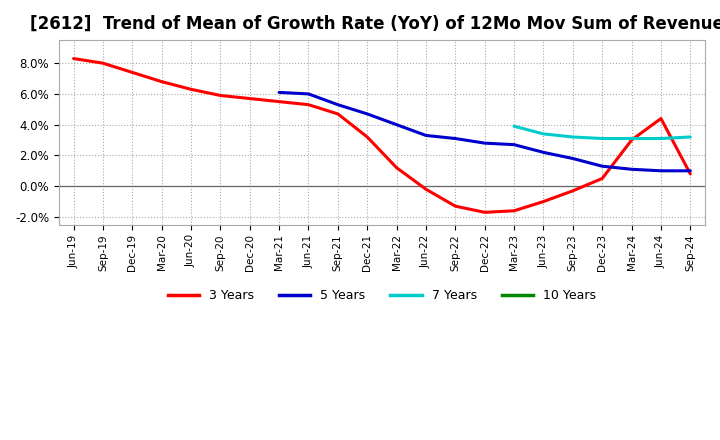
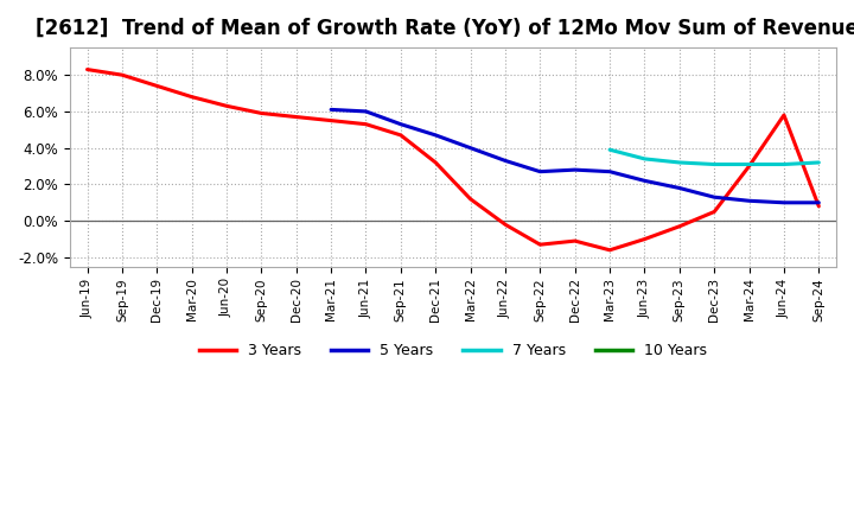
5 Years/Sep-22: 3.1% -> 2.7%
3 Years/Dec-22: -1.7% -> -1.1%
3 Years/Jun-24: 4.4% -> 5.8%
